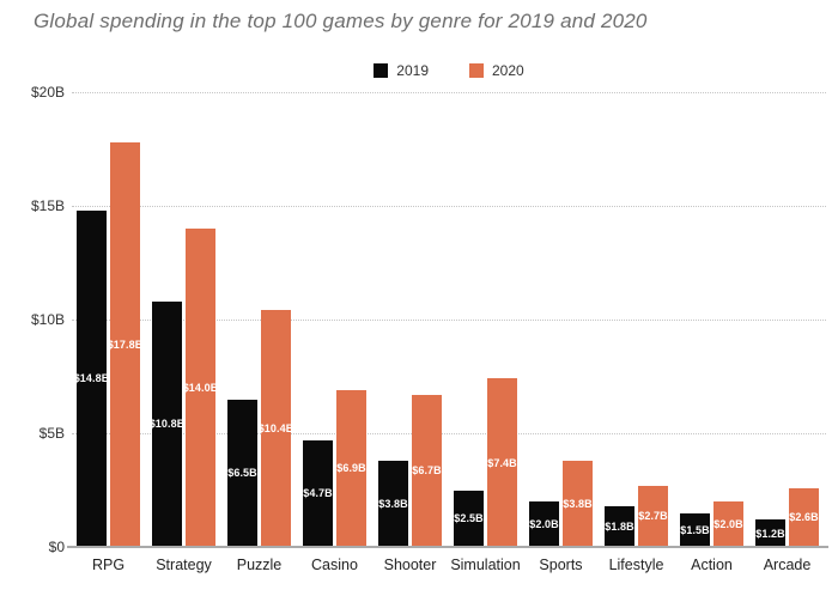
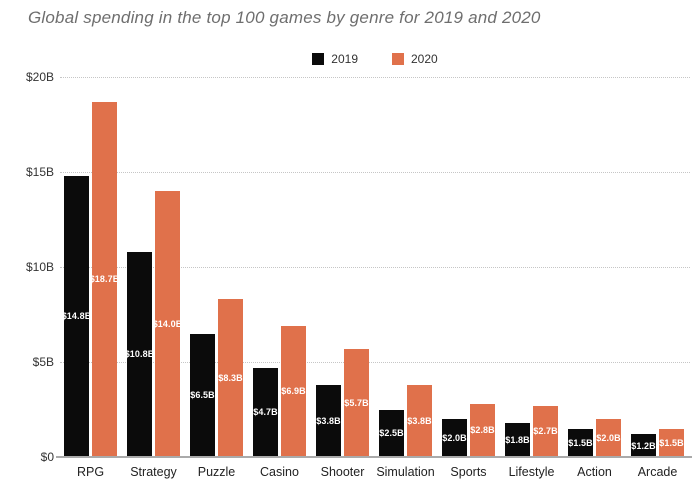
2020/RPG: $17.8B -> $18.7B
2020/Puzzle: $10.4B -> $8.3B
2020/Shooter: $6.7B -> $5.7B
2020/Simulation: $7.4B -> $3.8B
2020/Sports: $3.8B -> $2.8B
2020/Arcade: $2.6B -> $1.5B
